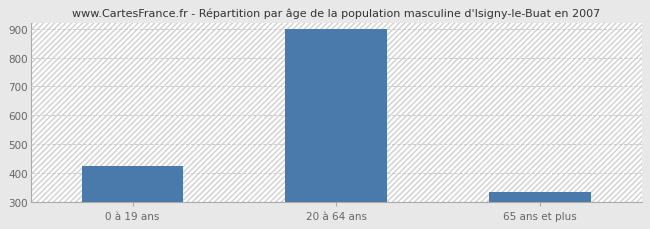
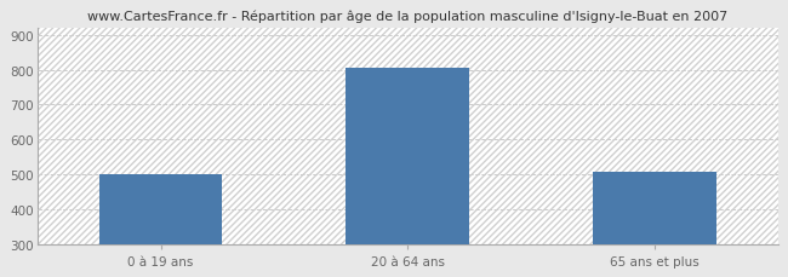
0 à 19 ans: 427 -> 500
20 à 64 ans: 897 -> 805
65 ans et plus: 335 -> 510
